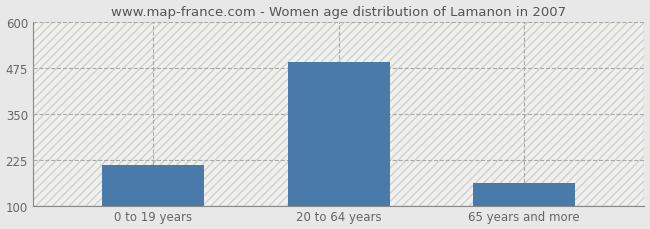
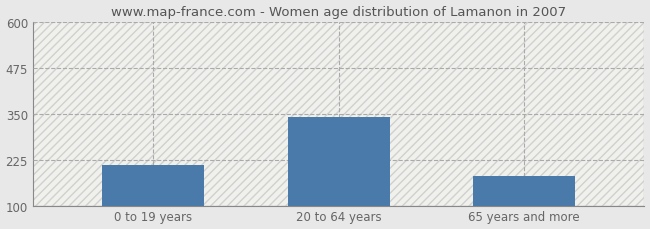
20 to 64 years: 490 -> 340
65 years and more: 160 -> 180
